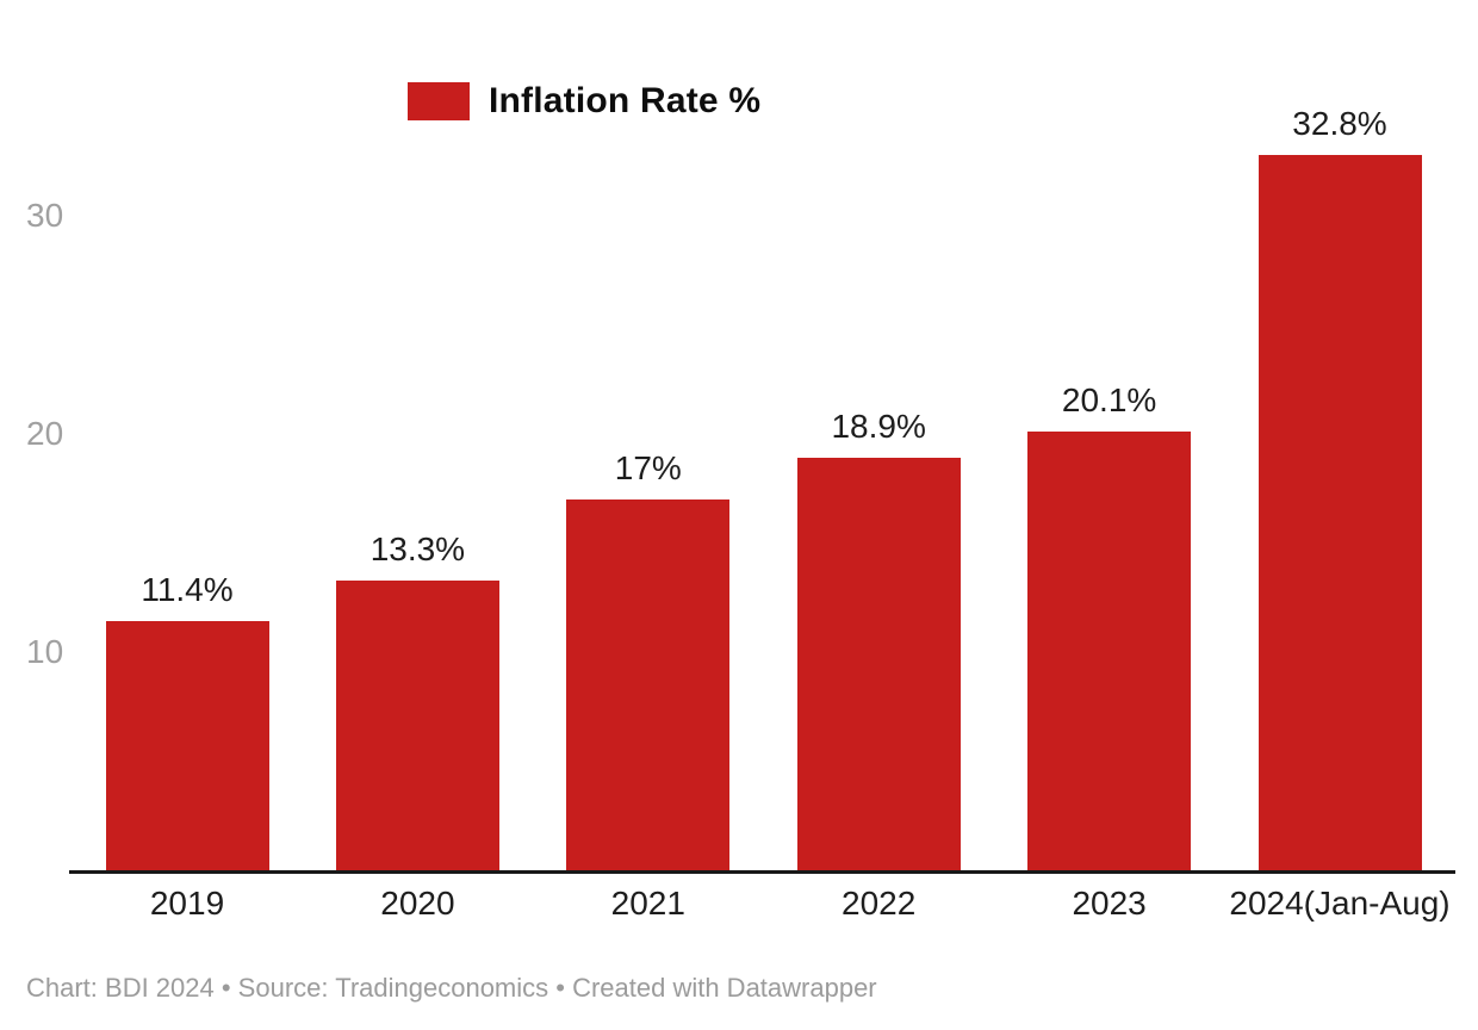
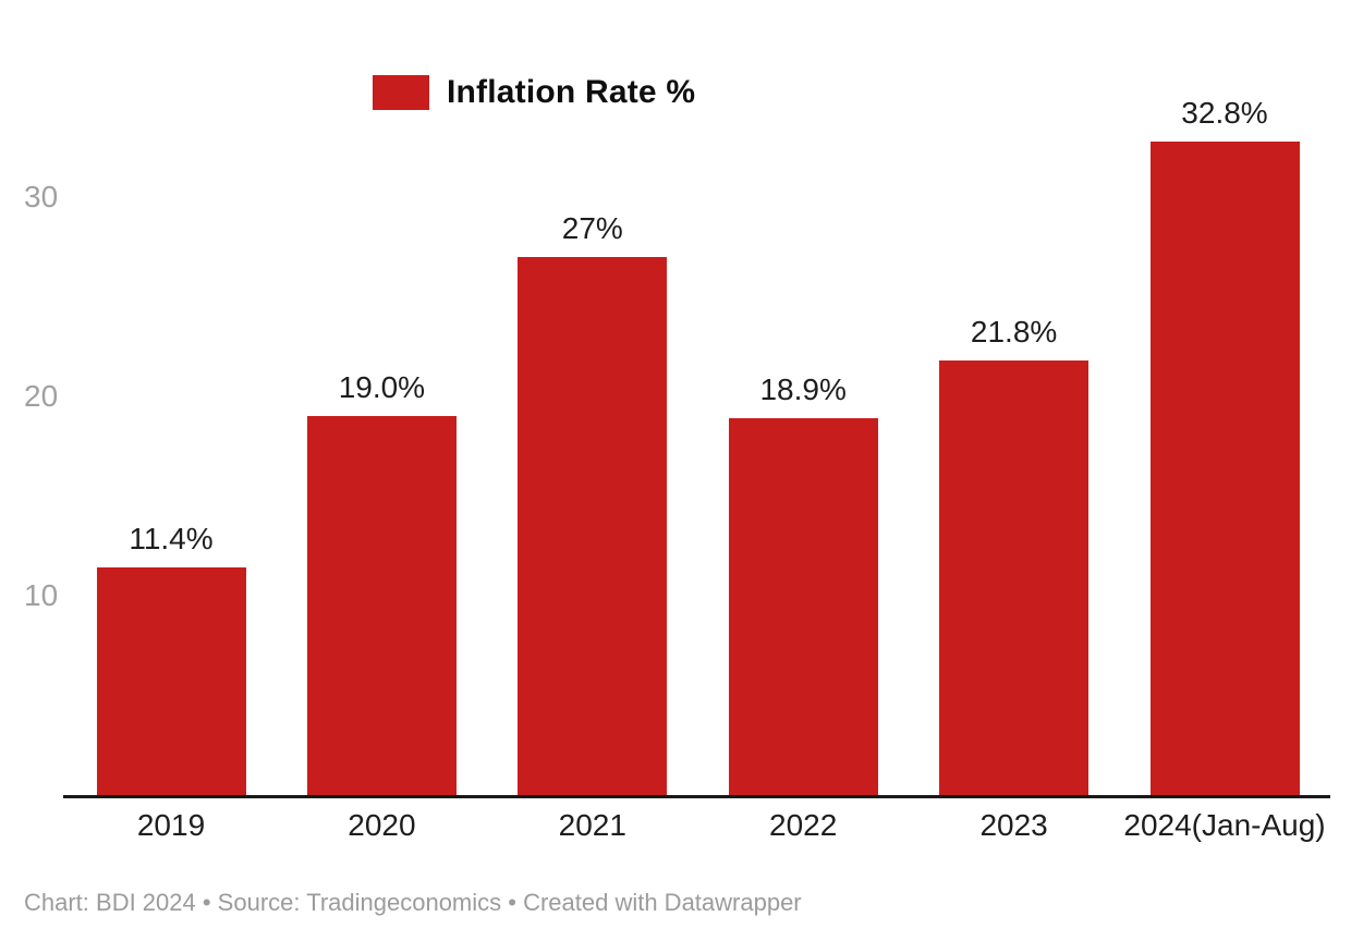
2020: 13.3% -> 19.0%
2021: 17% -> 27%
2023: 20.1% -> 21.8%
